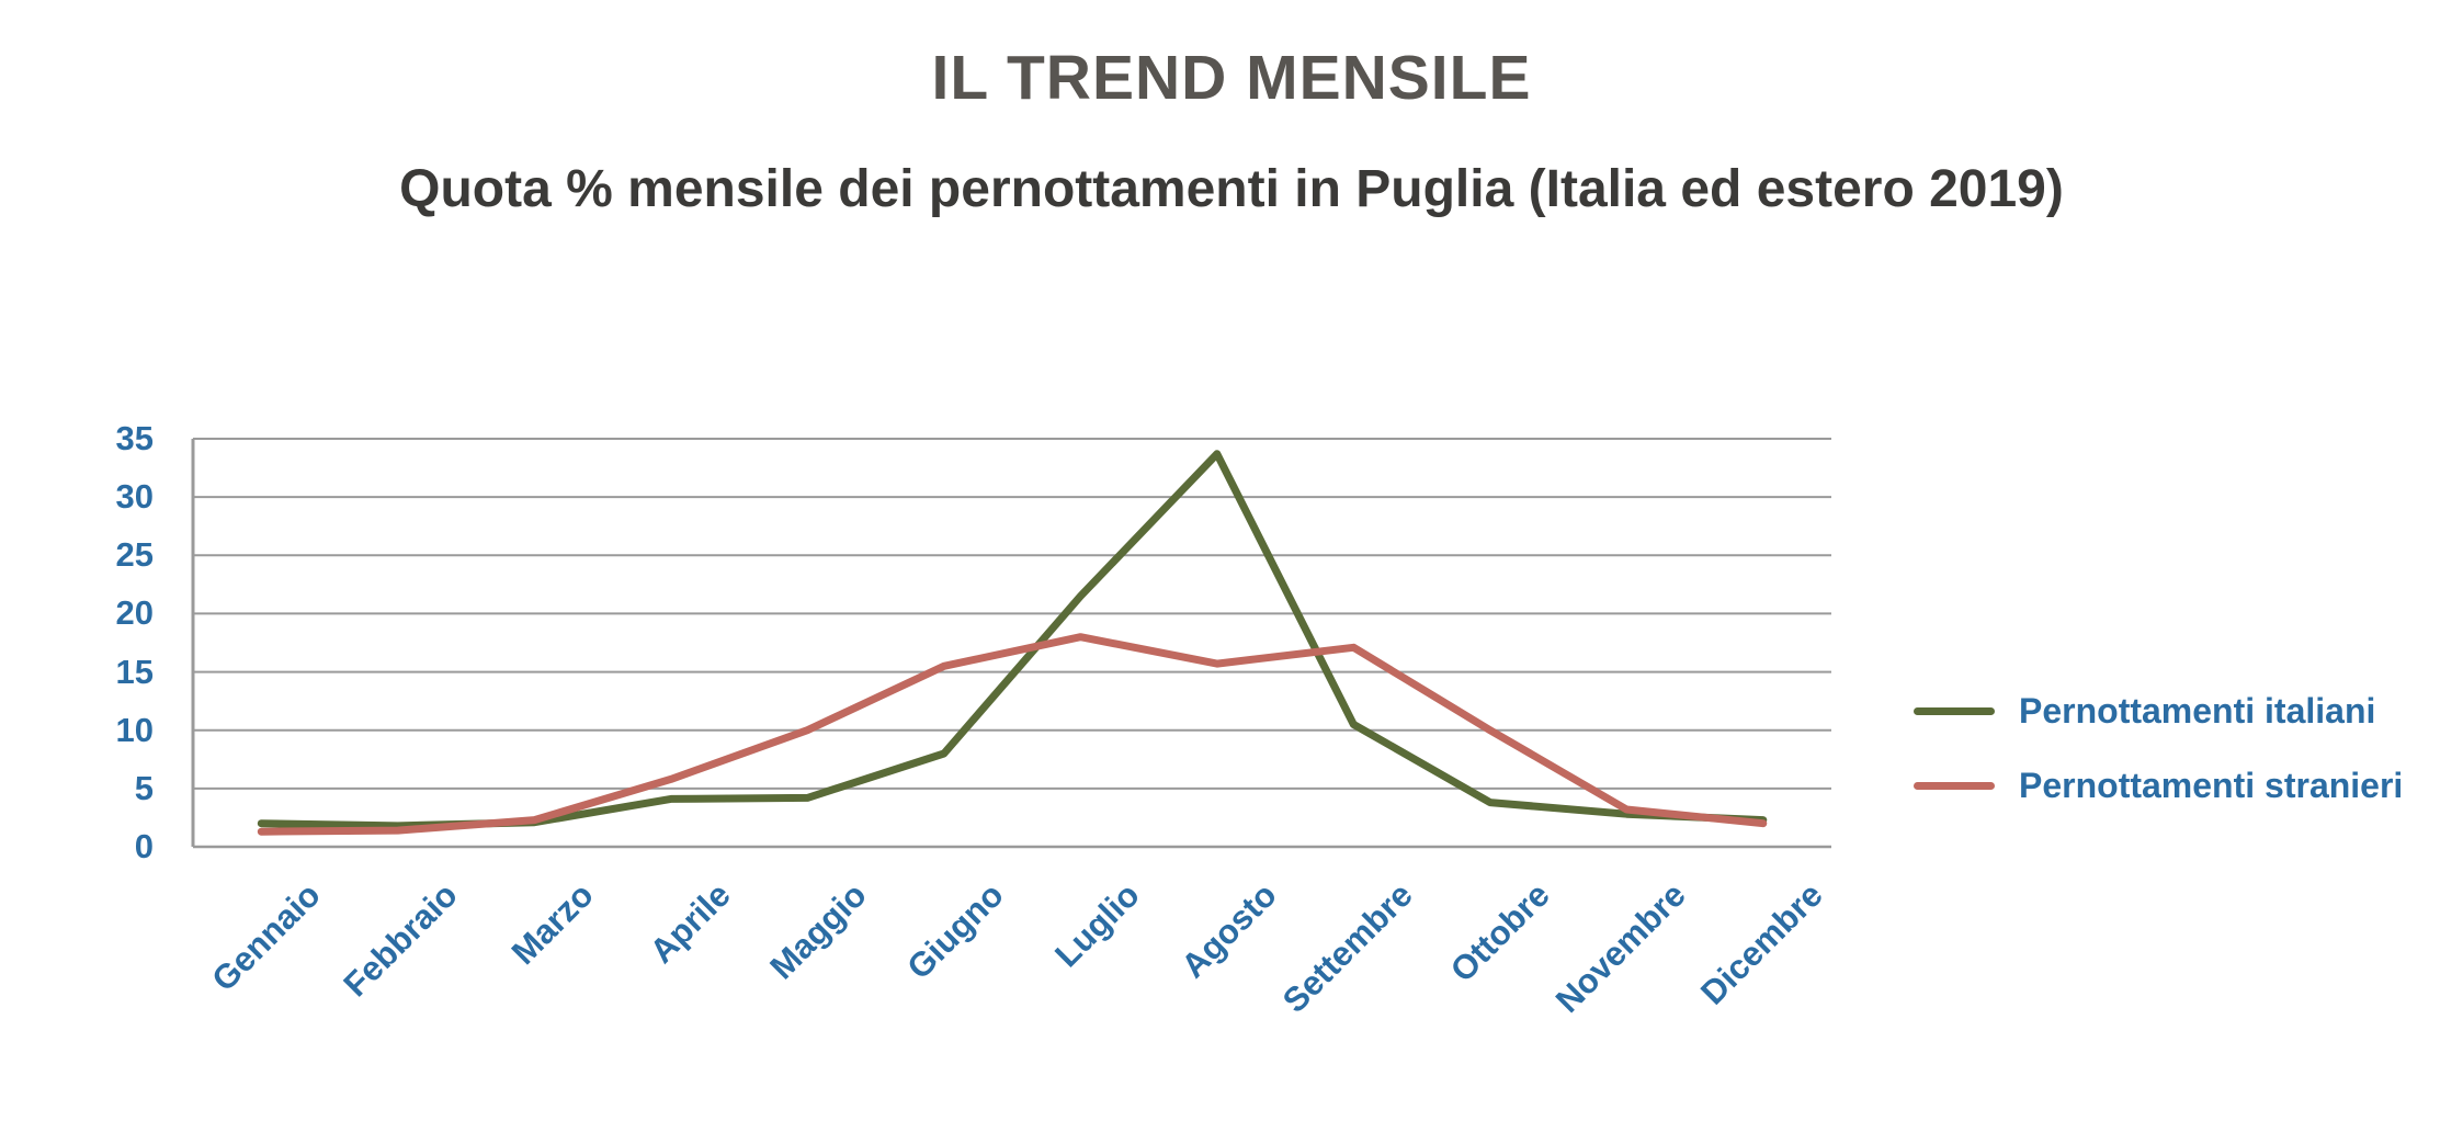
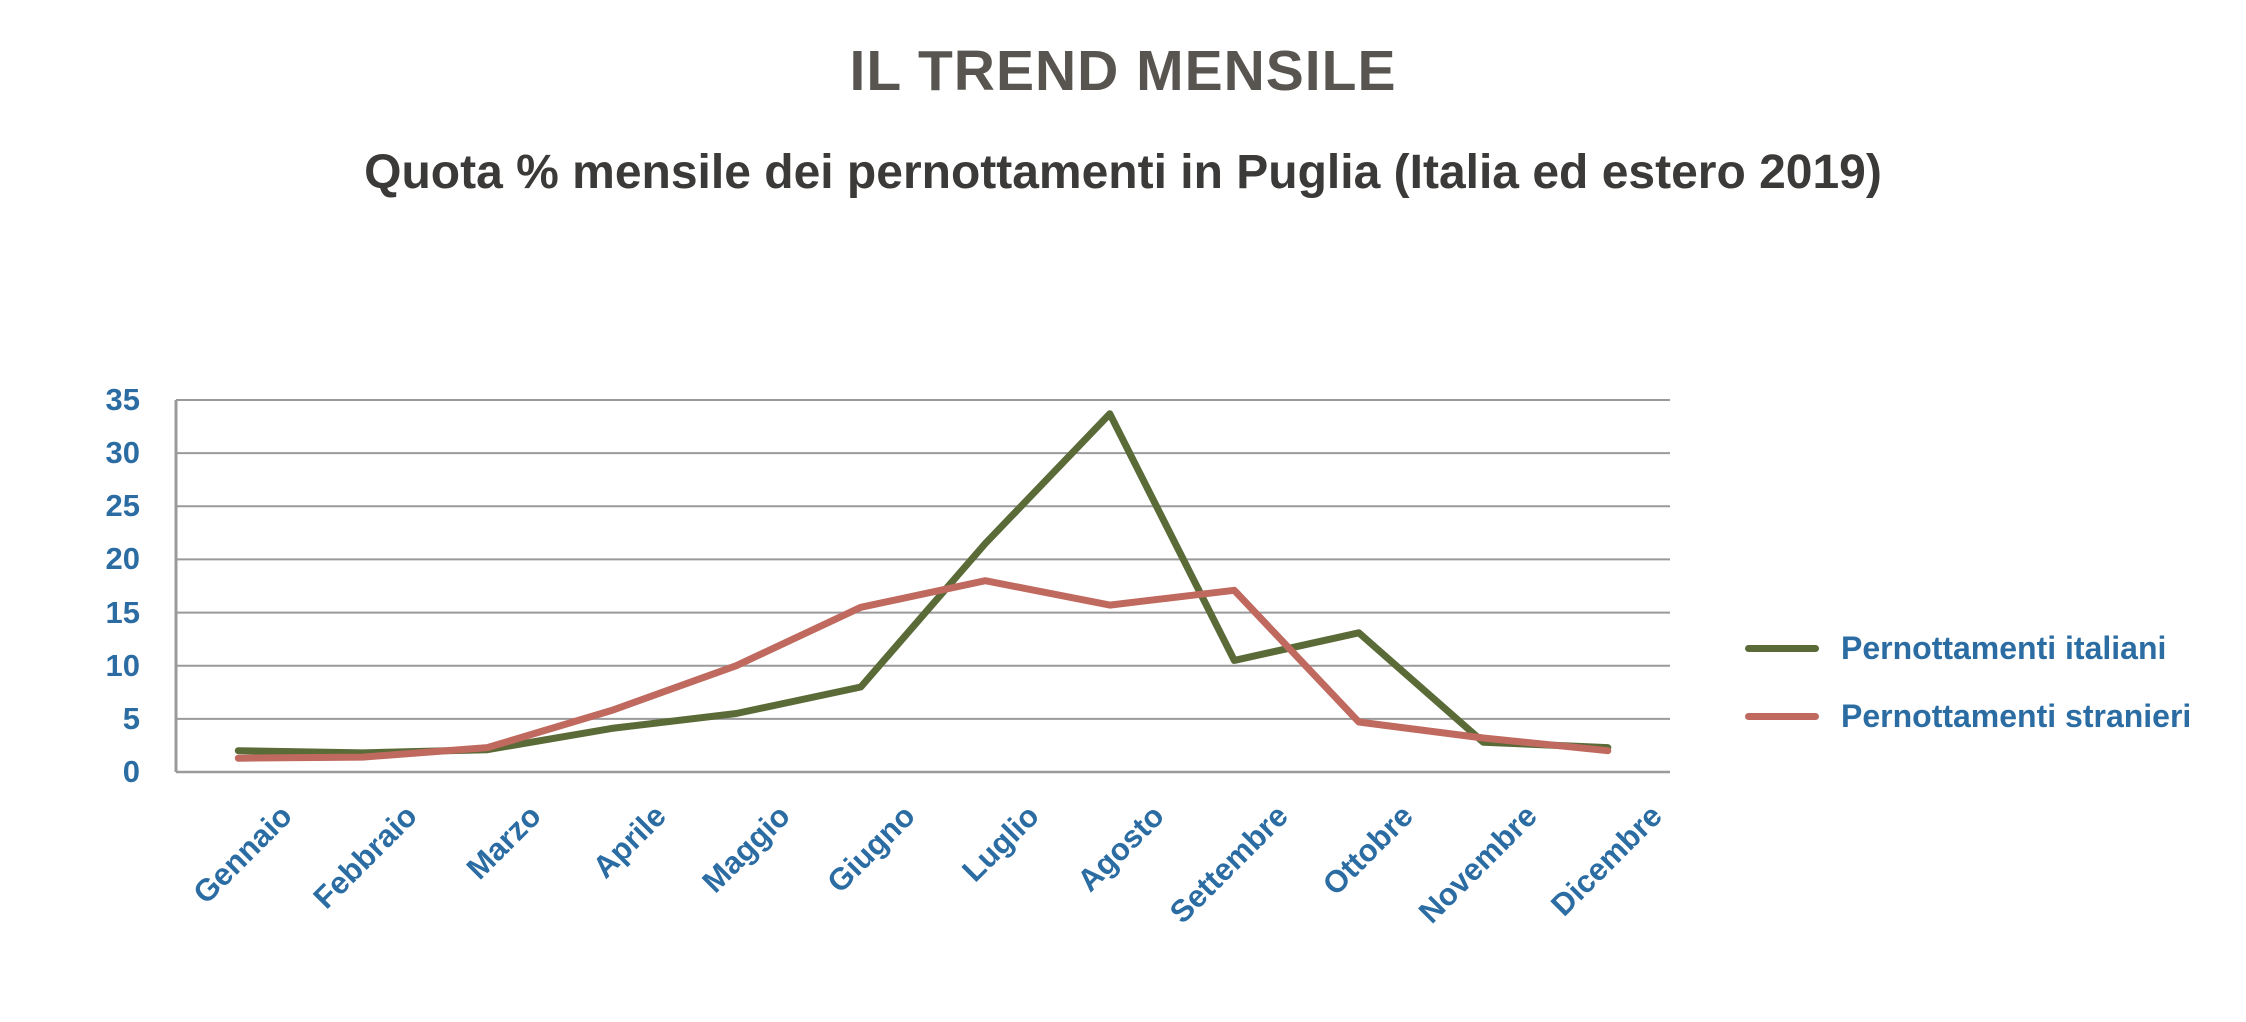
Pernottamenti italiani/Maggio: 4.2 -> 5.5
Pernottamenti italiani/Ottobre: 3.8 -> 13.1
Pernottamenti stranieri/Ottobre: 10.0 -> 4.7
